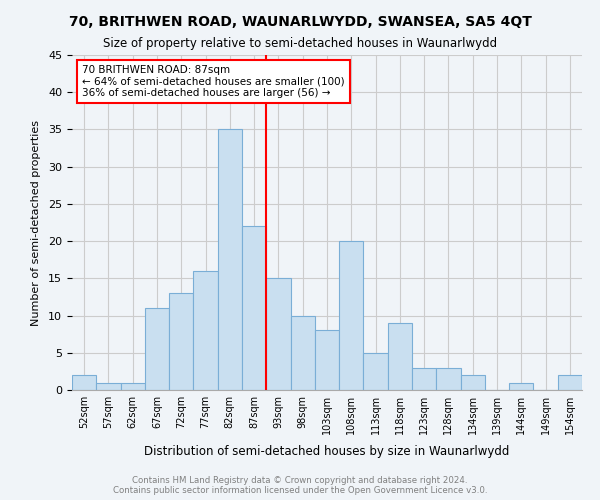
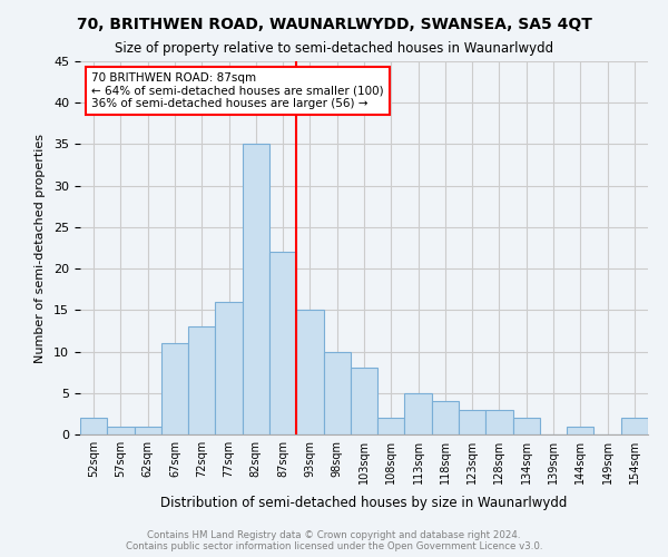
108sqm: 20 -> 2
118sqm: 9 -> 4
